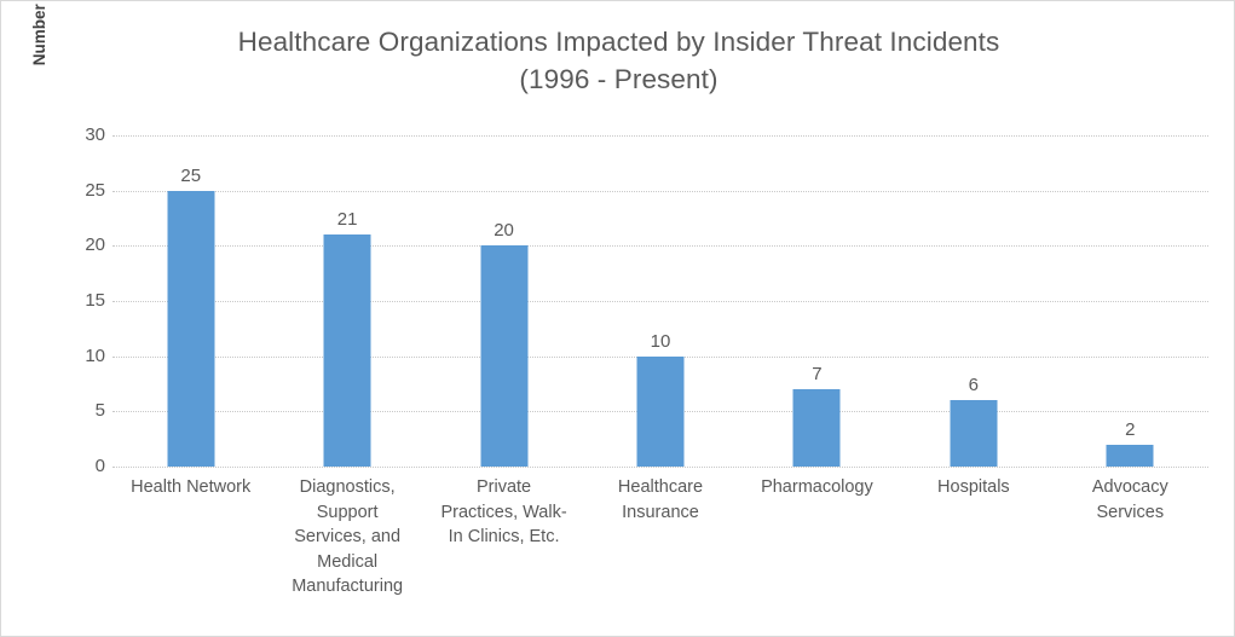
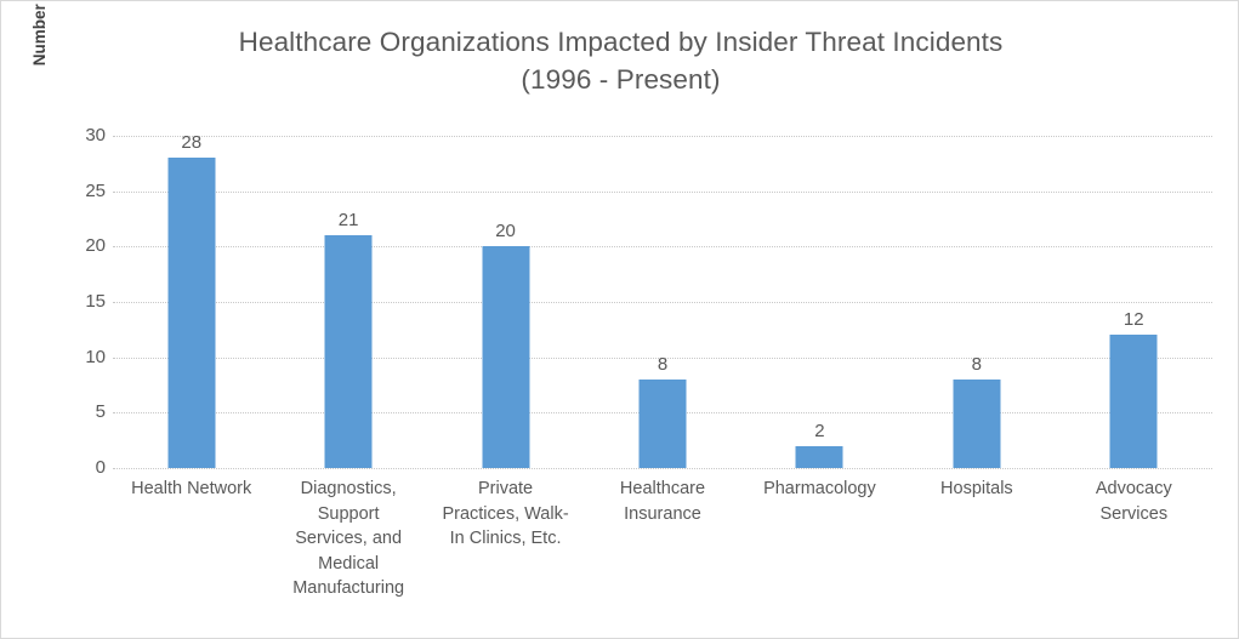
Health Network: 25 -> 28
Healthcare Insurance: 10 -> 8
Pharmacology: 7 -> 2
Hospitals: 6 -> 8
Advocacy Services: 2 -> 12
